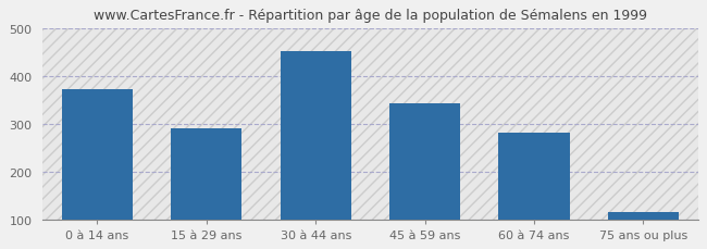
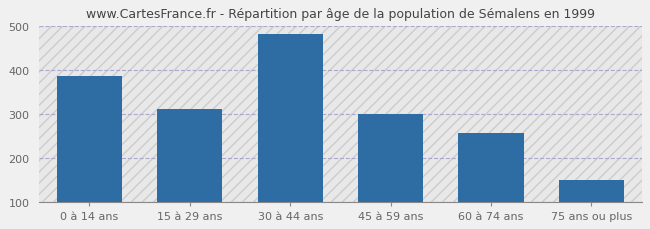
0 à 14 ans: 373 -> 385
15 à 29 ans: 290 -> 310
30 à 44 ans: 452 -> 480
45 à 59 ans: 342 -> 300
60 à 74 ans: 280 -> 255
75 ans ou plus: 115 -> 150
